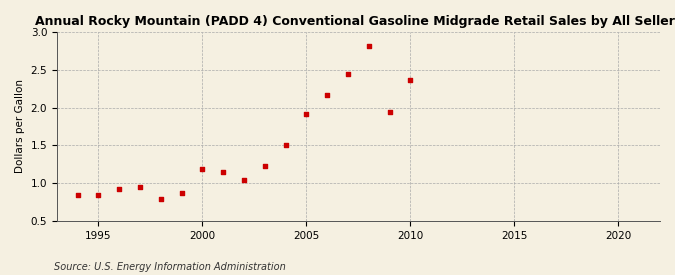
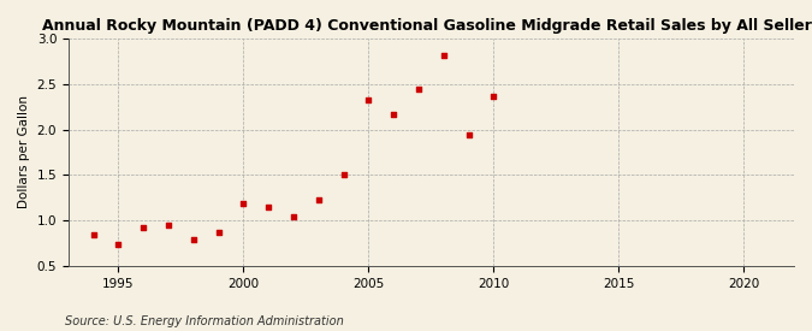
1995: 0.85 -> 0.74
2005: 1.91 -> 2.32
